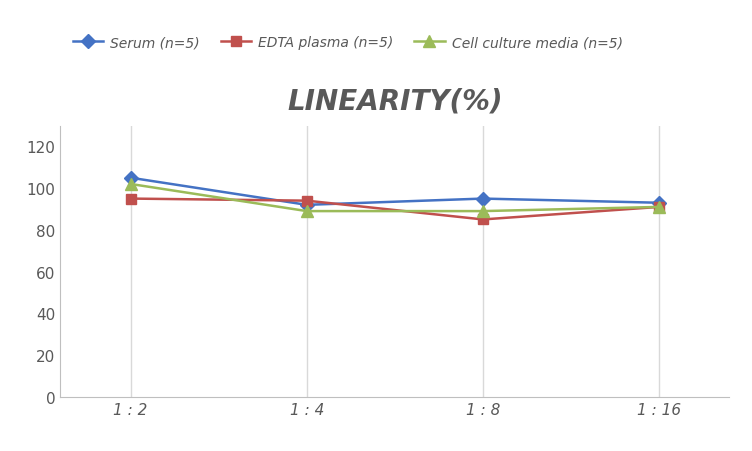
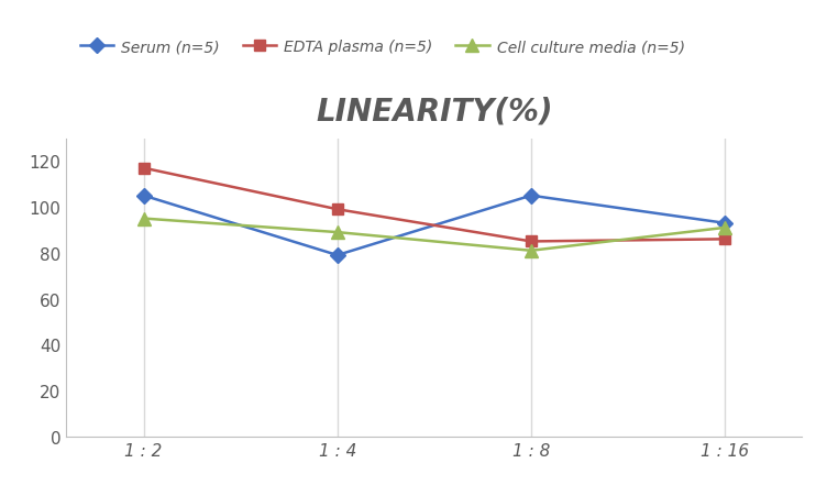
EDTA plasma (n=5)/1 : 2: 95 -> 117
Cell culture media (n=5)/1 : 2: 102 -> 95
Serum (n=5)/1 : 4: 92 -> 79
EDTA plasma (n=5)/1 : 4: 94 -> 99
Serum (n=5)/1 : 8: 95 -> 105
Cell culture media (n=5)/1 : 8: 89 -> 81
EDTA plasma (n=5)/1 : 16: 91 -> 86
